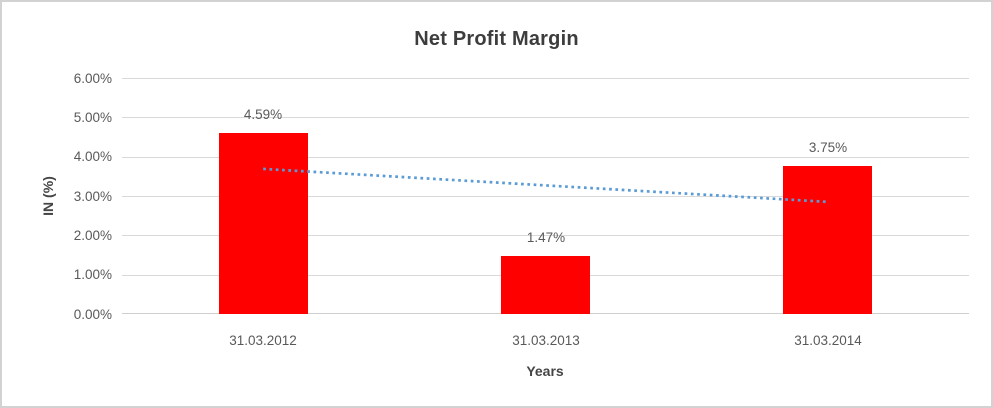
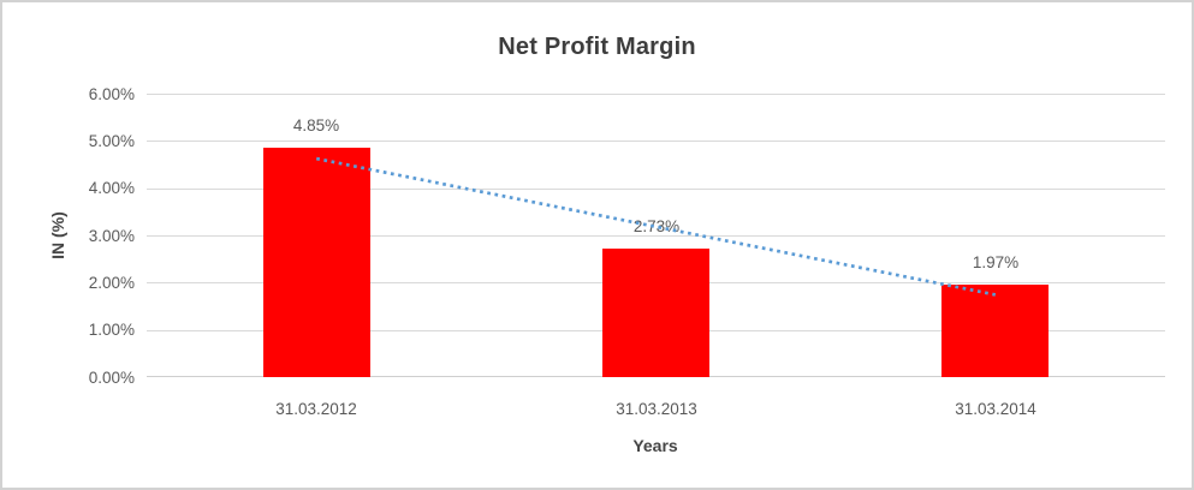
31.03.2012: 4.59% -> 4.85%
31.03.2013: 1.47% -> 2.73%
31.03.2014: 3.75% -> 1.97%
